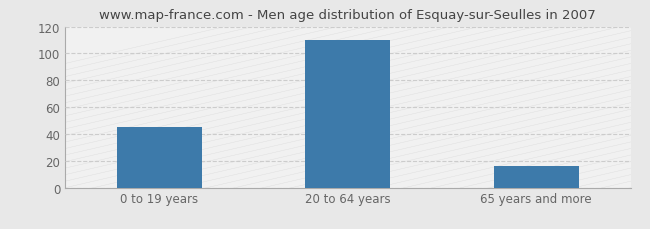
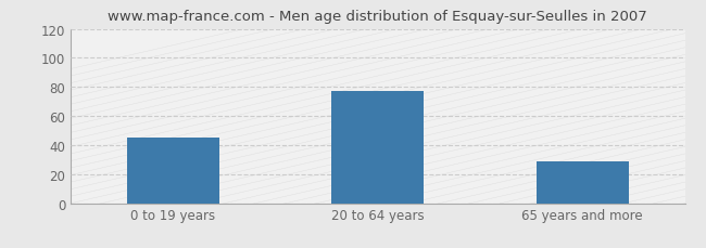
20 to 64 years: 110 -> 77
65 years and more: 16 -> 29
